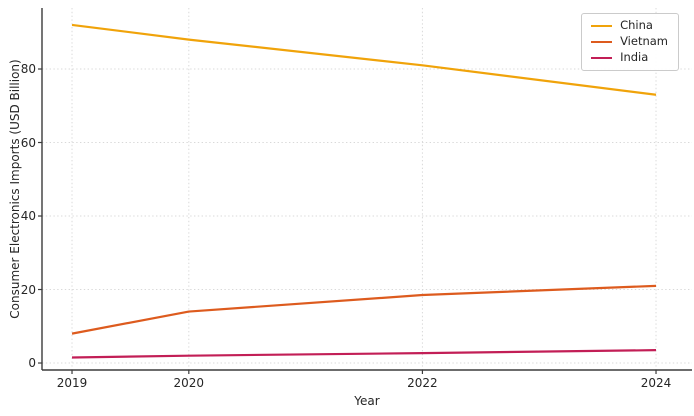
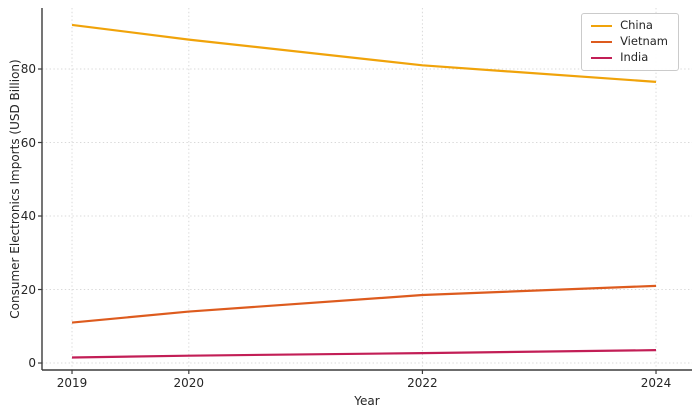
Vietnam/2019: 8 -> 11
China/2024: 73 -> 76
